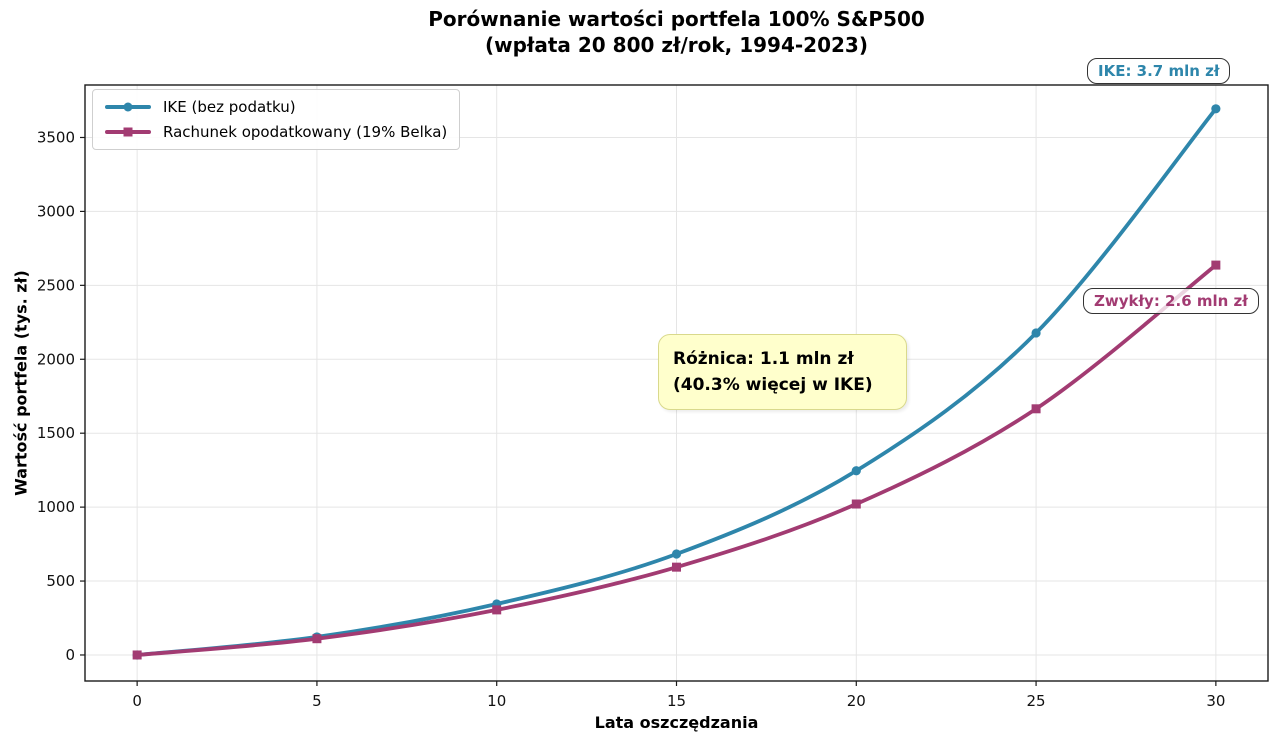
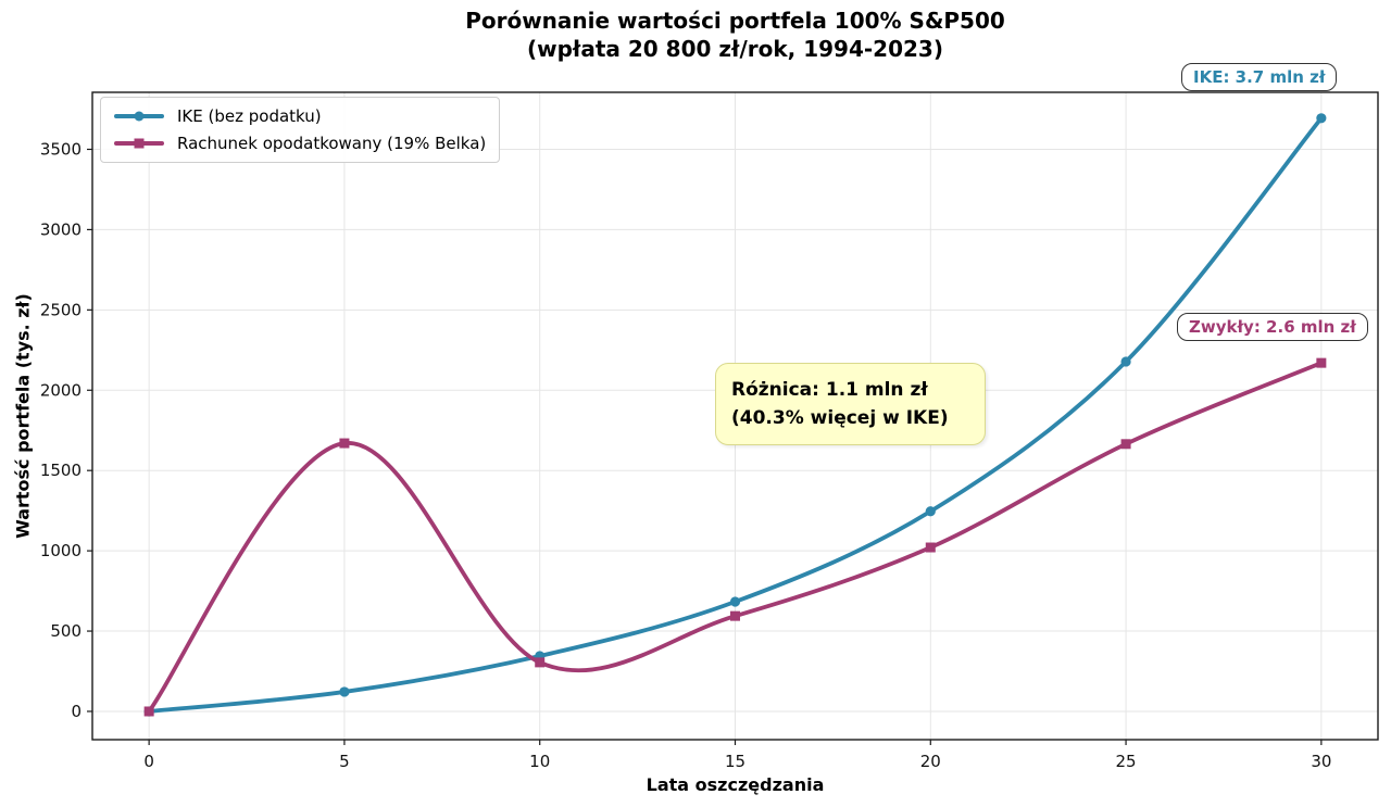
Rachunek opodatkowany (19% Belka)/5: 110 -> 1670
Rachunek opodatkowany (19% Belka)/30: 2640 -> 2170
